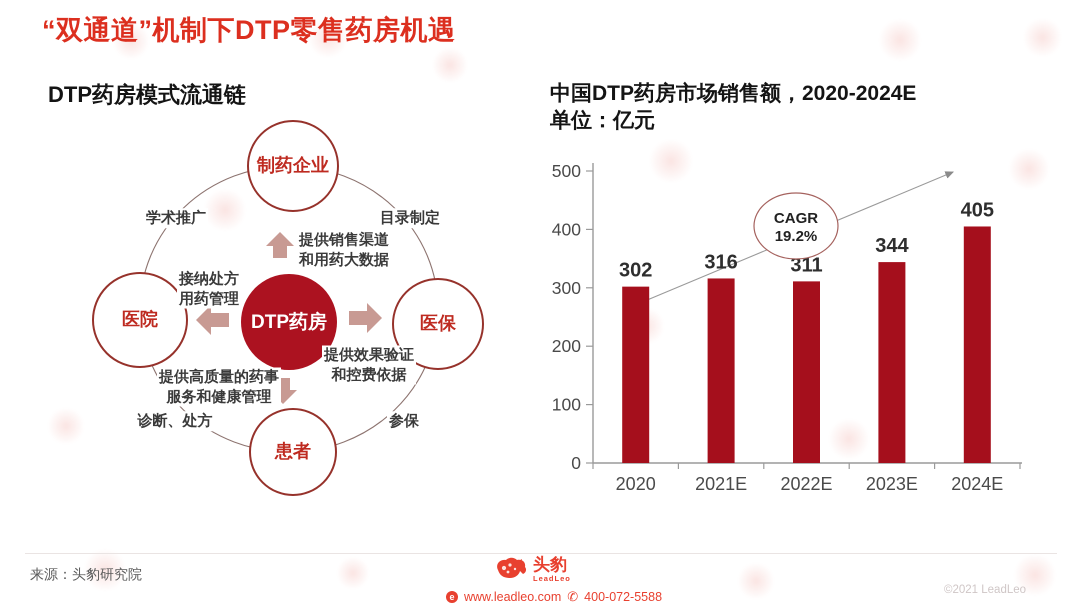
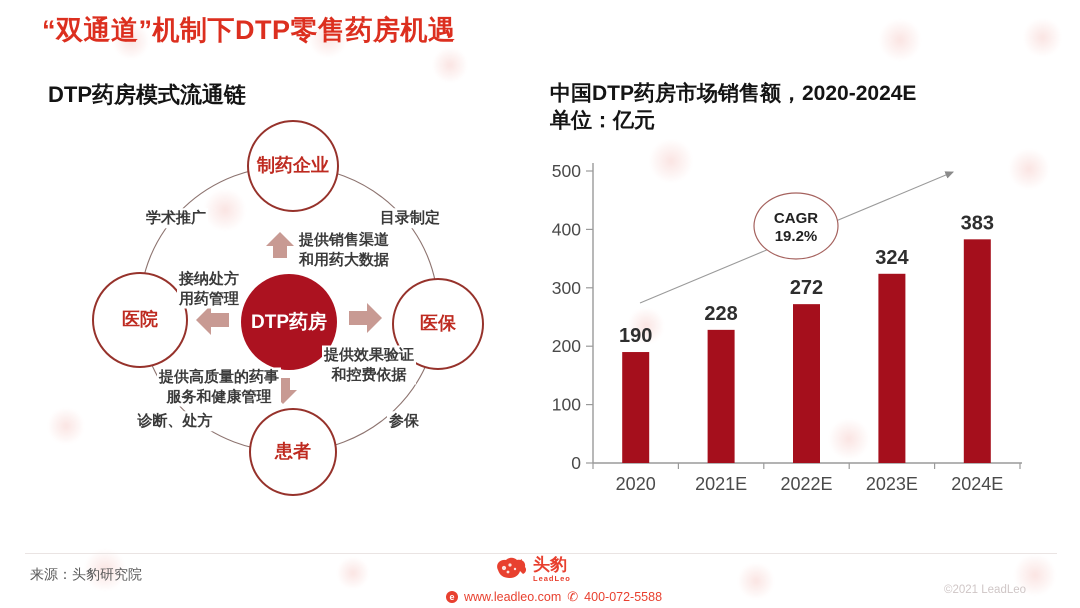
2020: 302 -> 190
2021E: 316 -> 228
2022E: 311 -> 272
2023E: 344 -> 324
2024E: 405 -> 383
